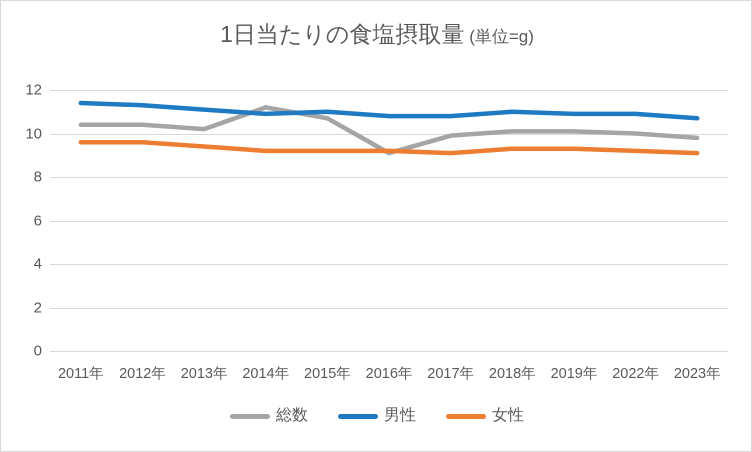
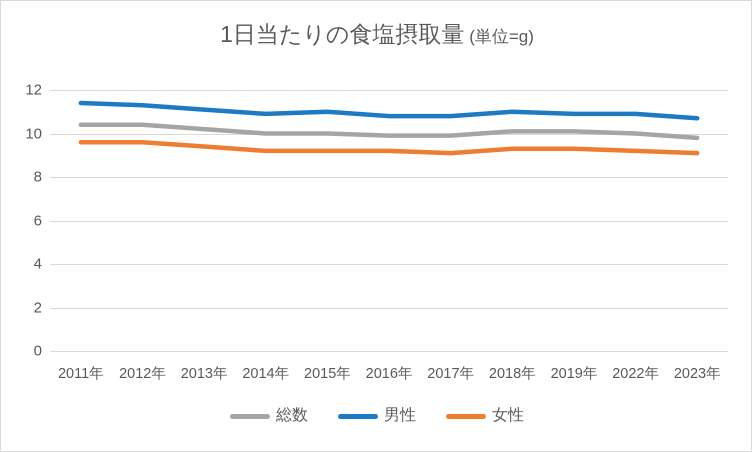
総数/2014年: 11.2 -> 10.0
総数/2015年: 10.7 -> 10.0
総数/2016年: 9.1 -> 9.9
